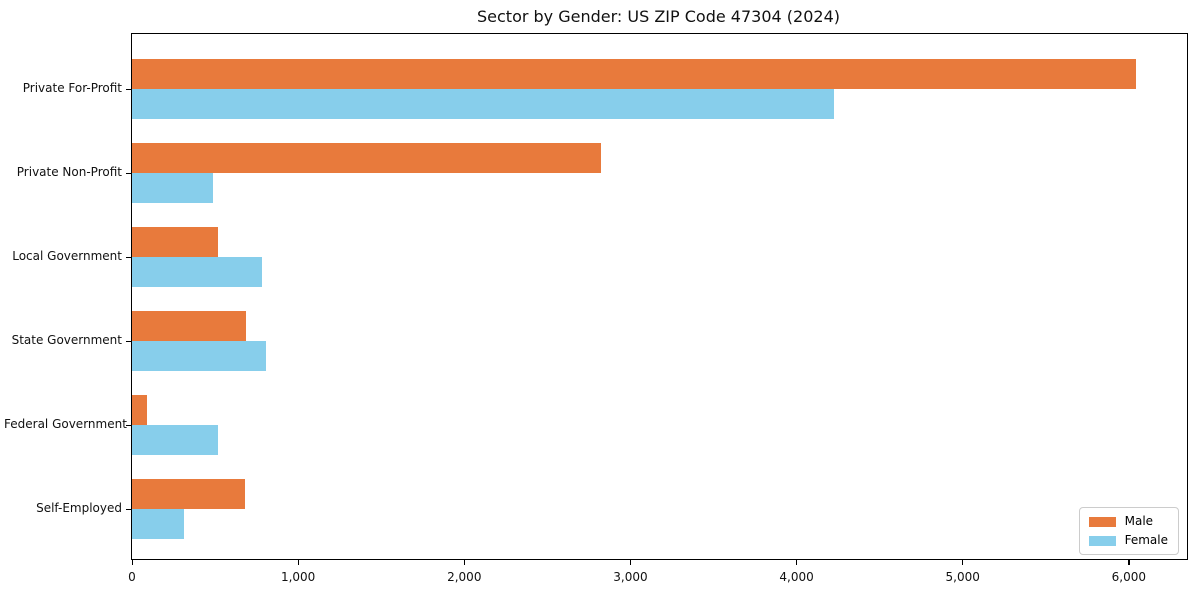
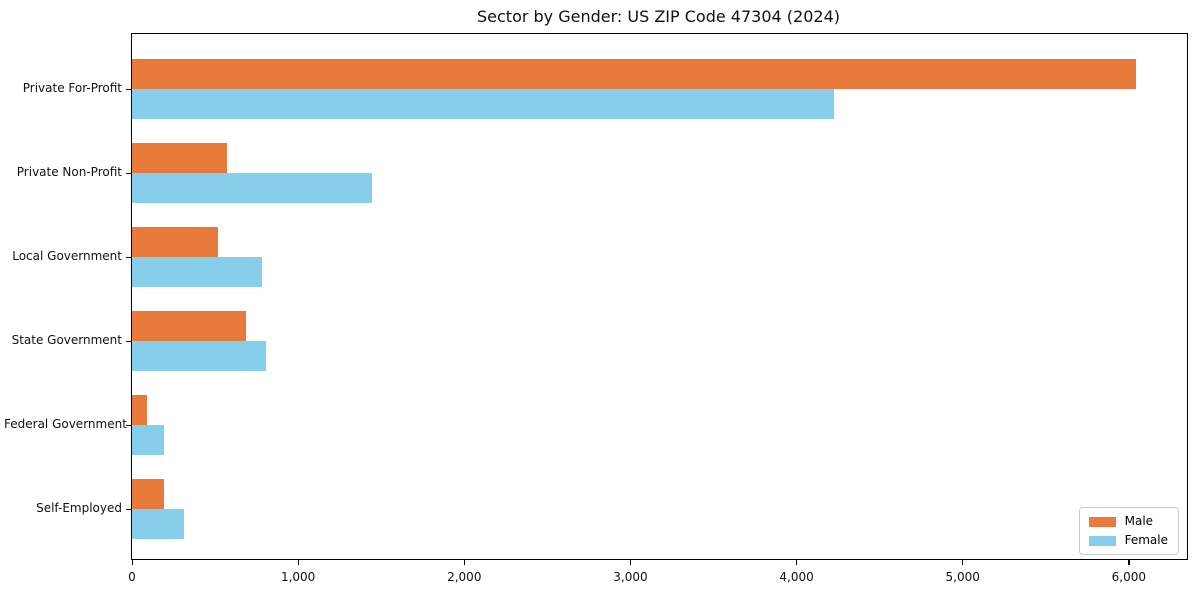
Male/Private Non-Profit: 2820 -> 570
Female/Private Non-Profit: 490 -> 1440
Female/Federal Government: 520 -> 200
Male/Self-Employed: 680 -> 200
